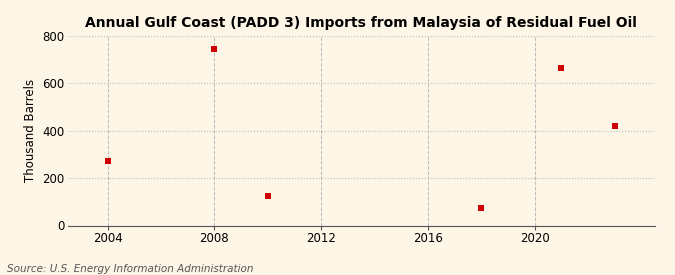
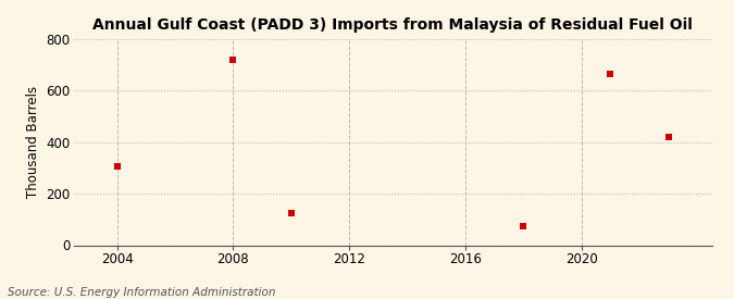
2004: 270 -> 305
2008: 745 -> 720
